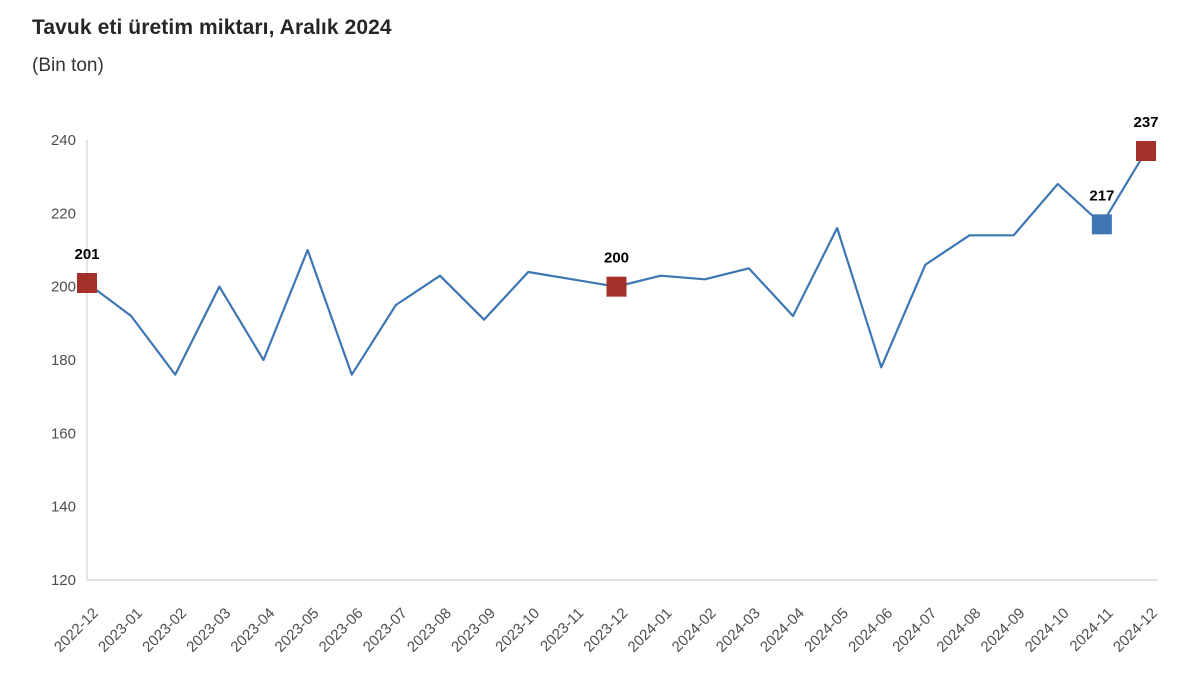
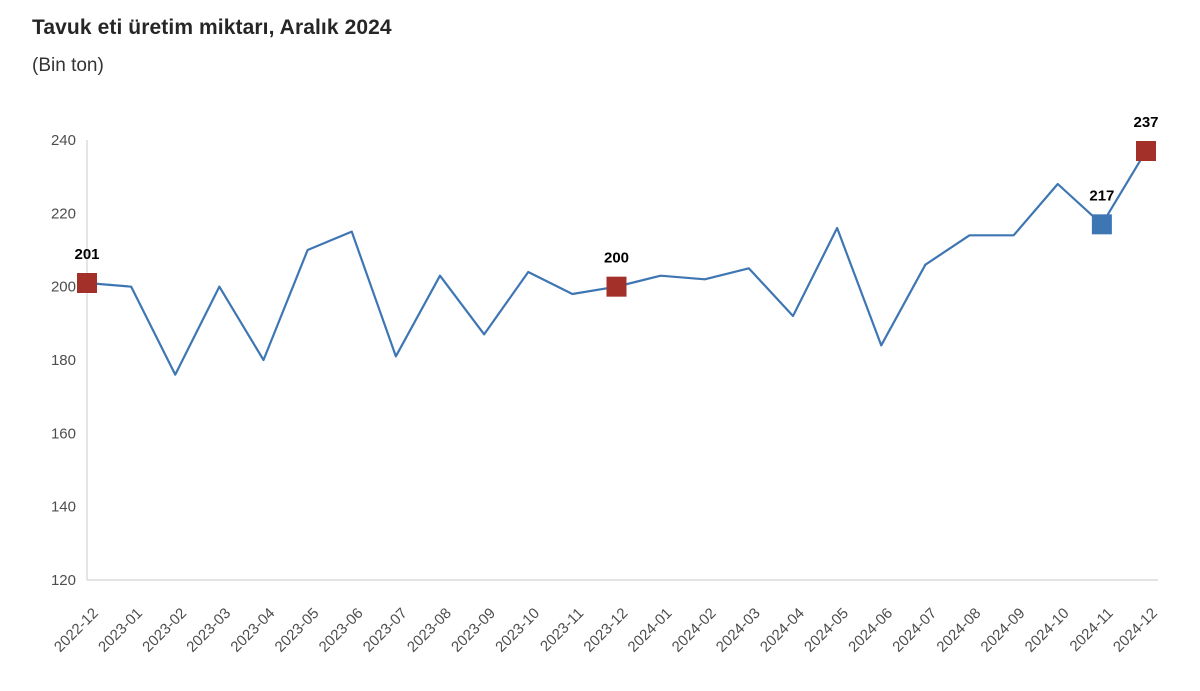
2023-01: 192 -> 200
2023-06: 176 -> 215
2023-07: 195 -> 181
2023-09: 191 -> 187
2023-11: 202 -> 198
2024-06: 178 -> 184
